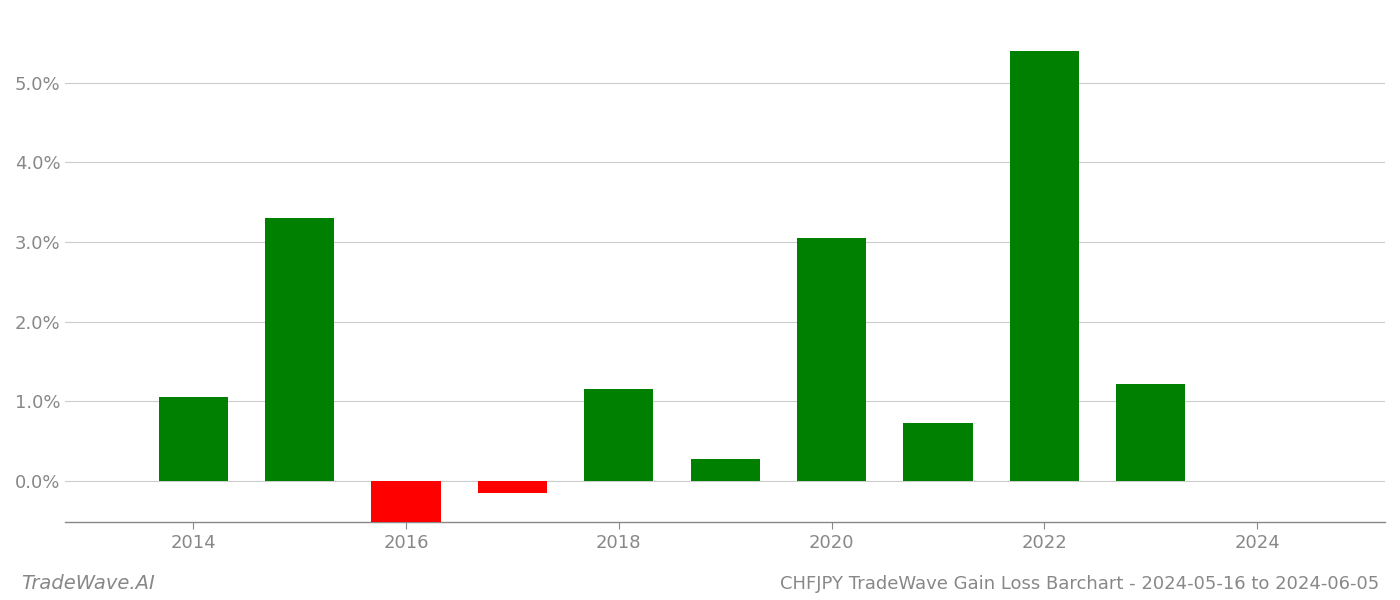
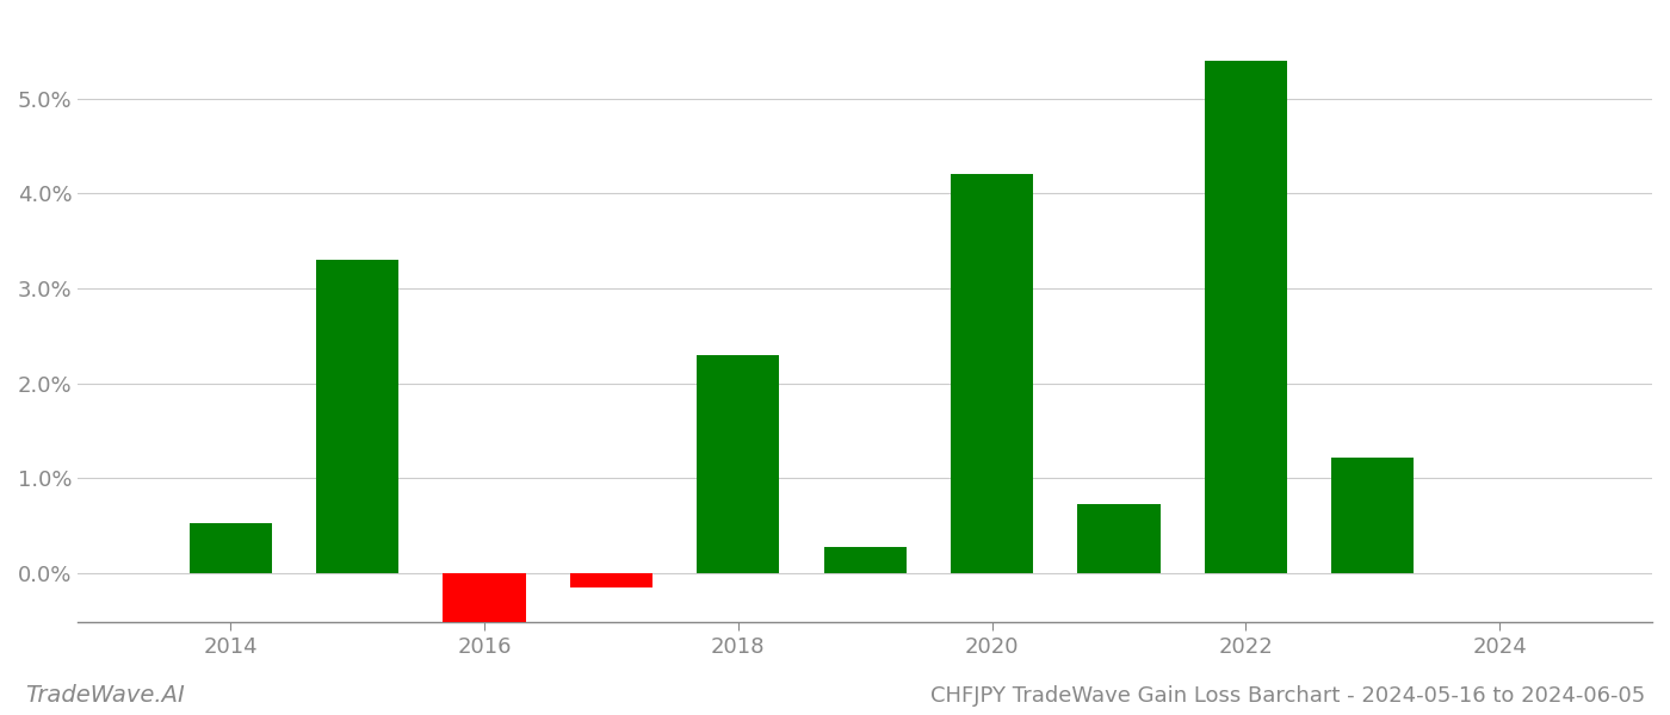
2014: 1.05% -> 0.52%
2018: 1.15% -> 2.30%
2020: 3.05% -> 4.20%
